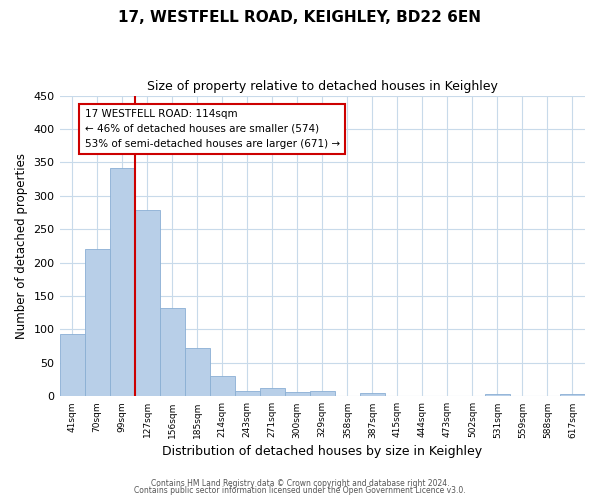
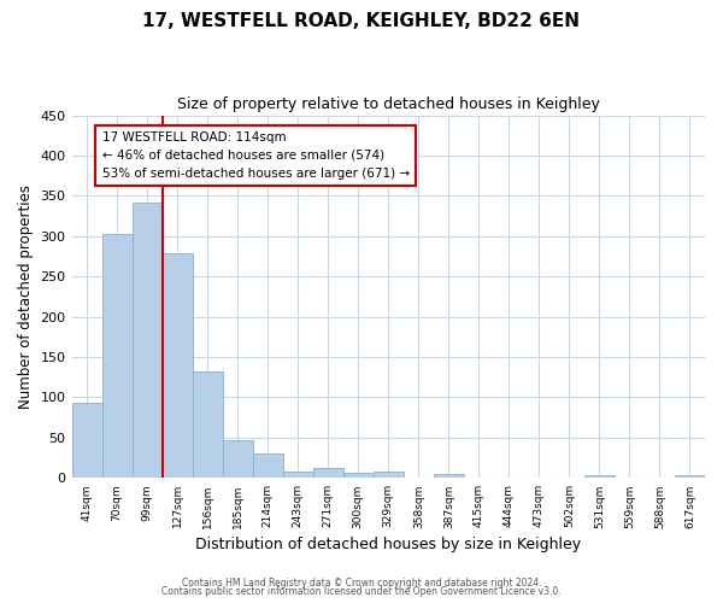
70sqm: 220 -> 303
185sqm: 72 -> 47
